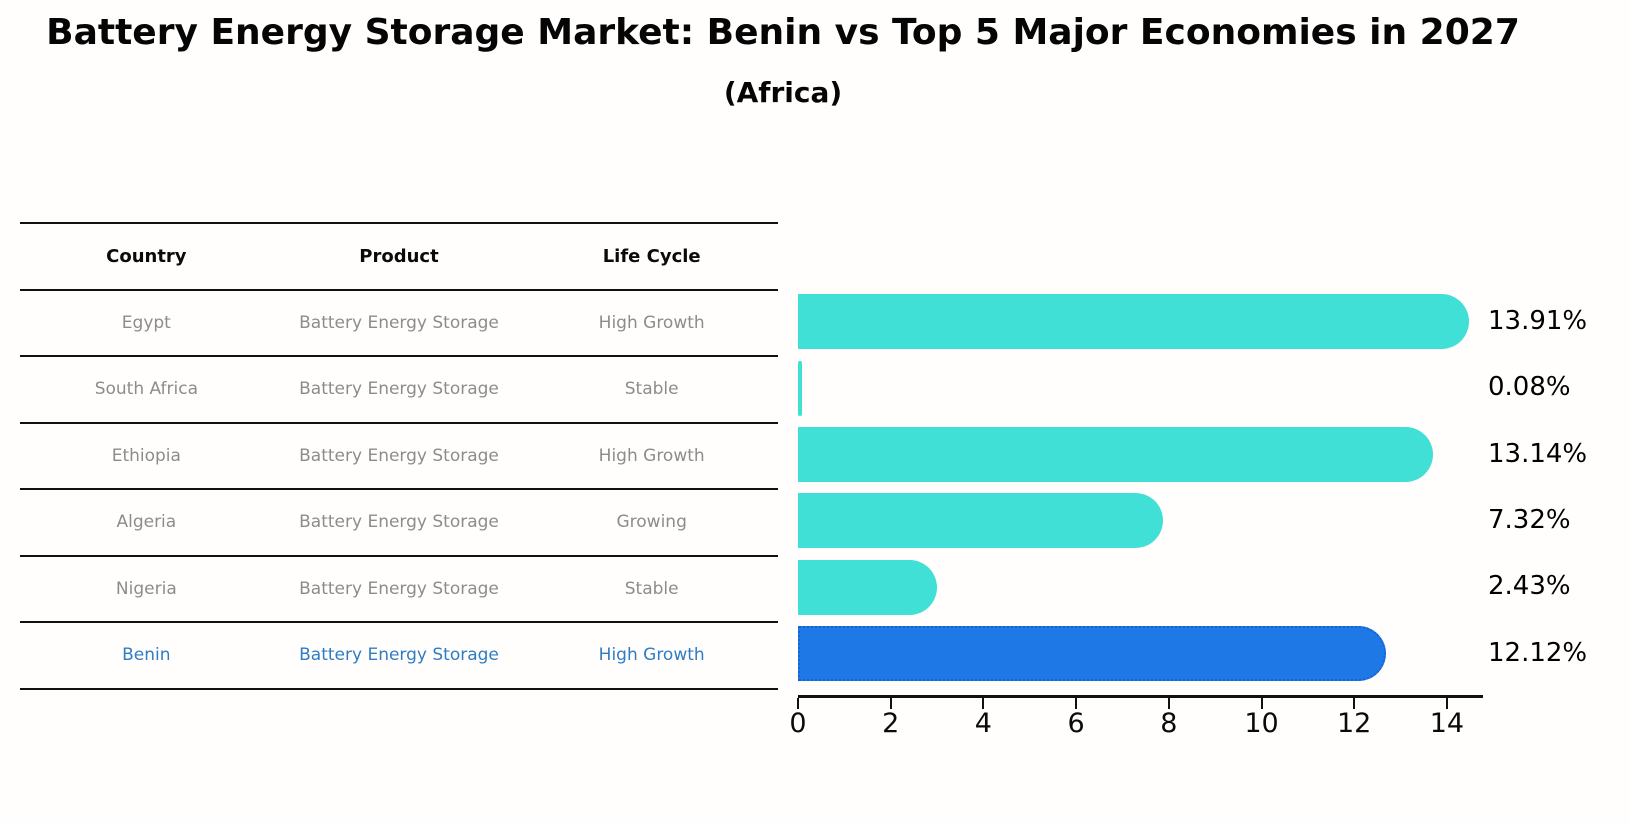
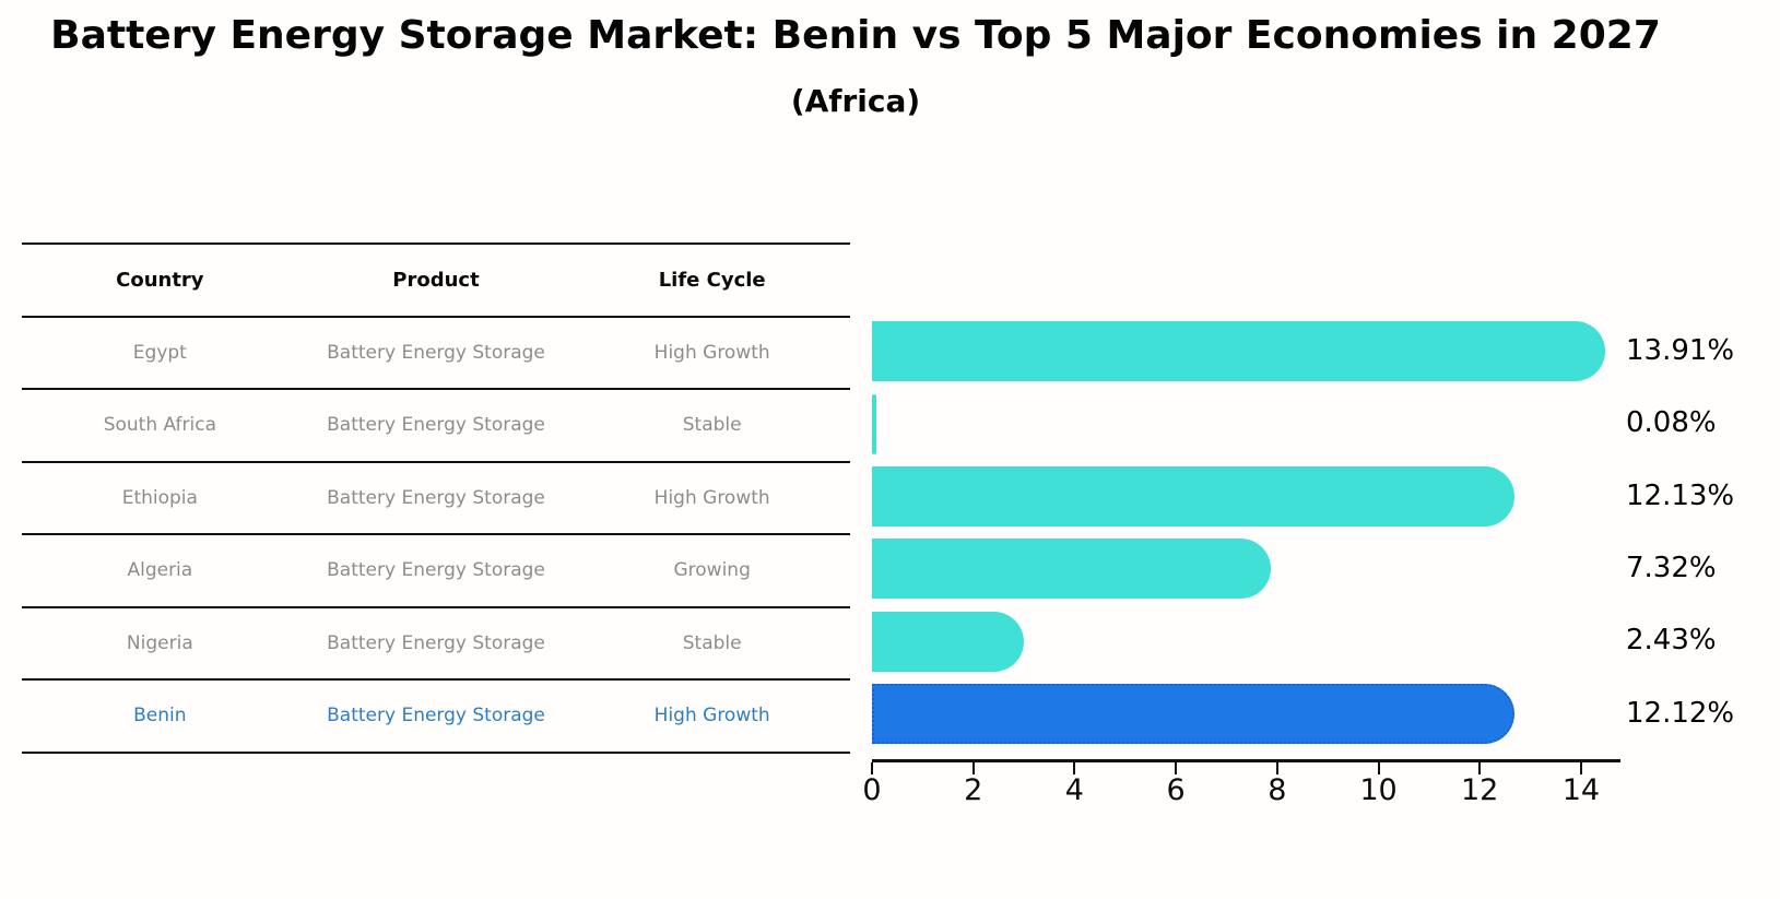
Ethiopia: 13.14% -> 12.13%
